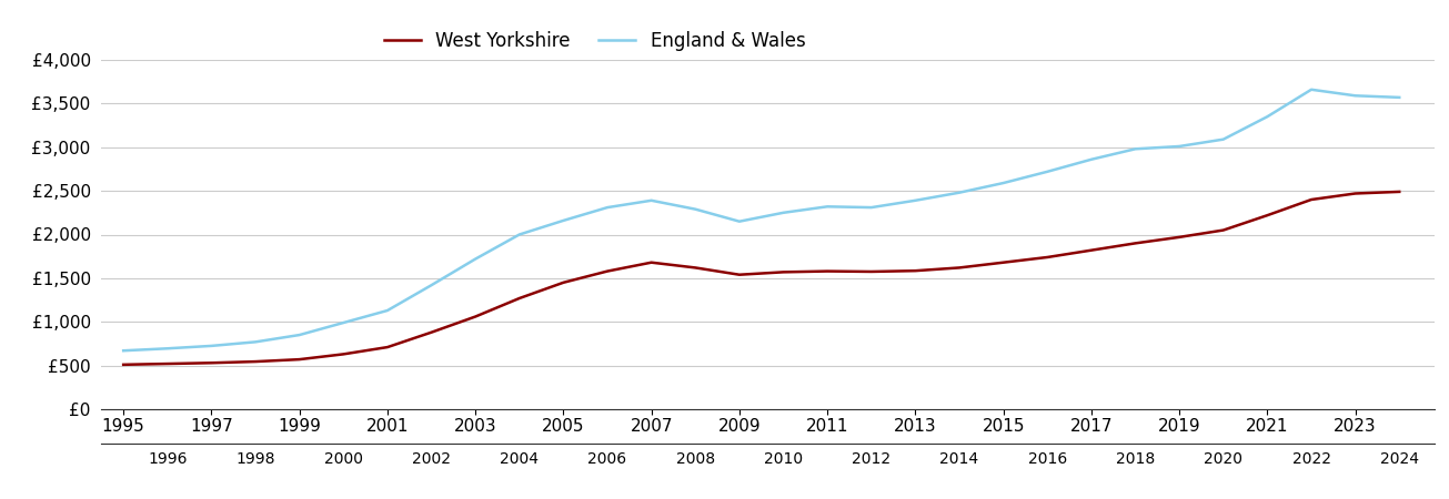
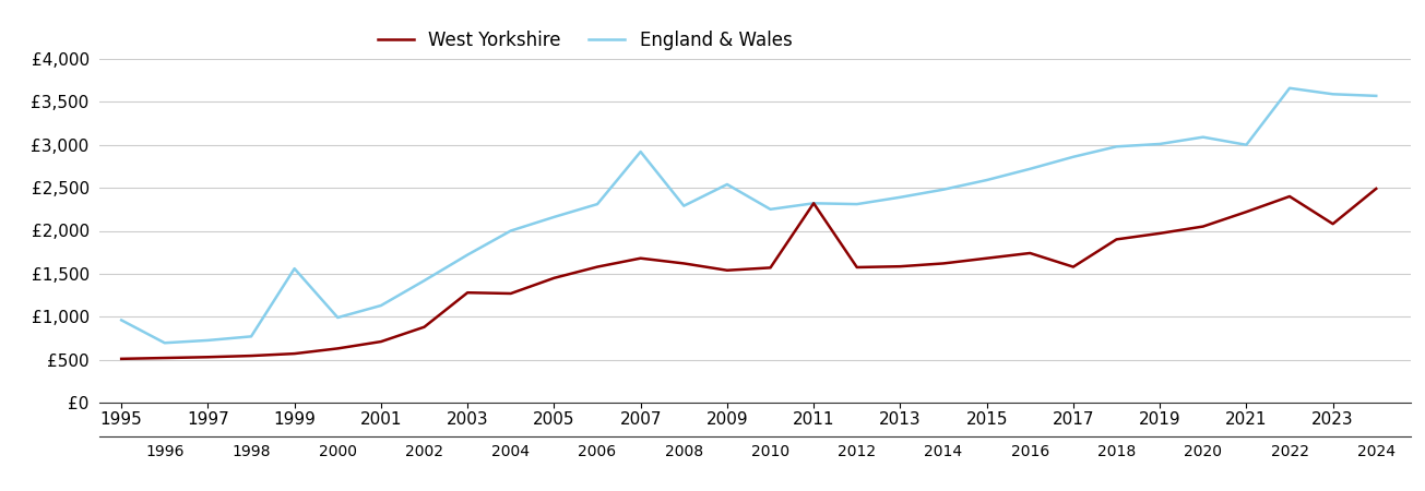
England & Wales/1995: £670 -> £960
England & Wales/1999: £850 -> £1,560
West Yorkshire/2003: £1,060 -> £1,280
England & Wales/2007: £2,390 -> £2,920
England & Wales/2009: £2,150 -> £2,540
West Yorkshire/2011: £1,580 -> £2,320
West Yorkshire/2017: £1,820 -> £1,580
England & Wales/2021: £3,350 -> £3,000
West Yorkshire/2023: £2,470 -> £2,080
